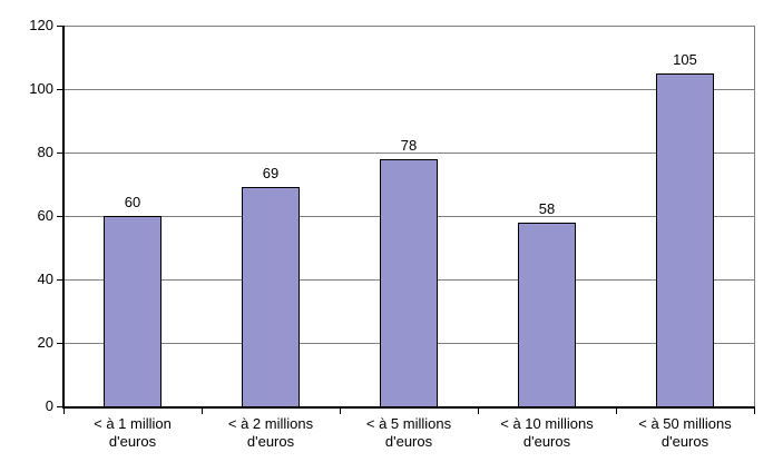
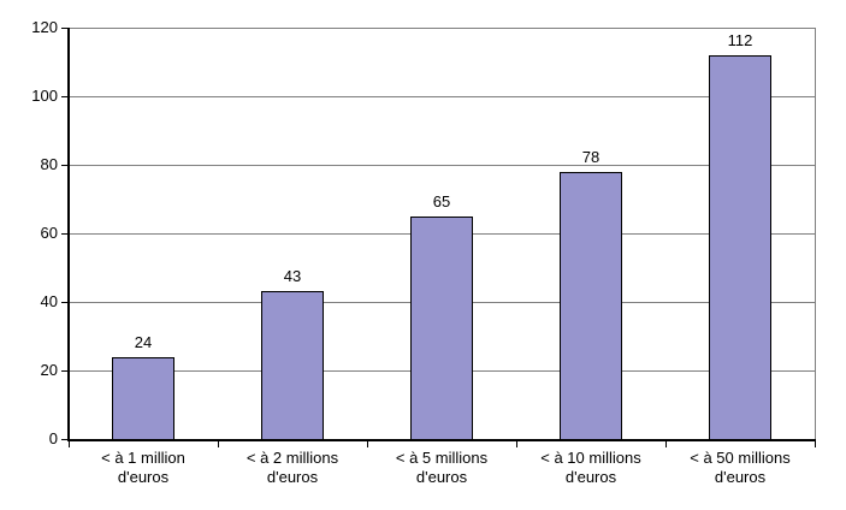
< à 1 million d'euros: 60 -> 24
< à 2 millions d'euros: 69 -> 43
< à 5 millions d'euros: 78 -> 65
< à 10 millions d'euros: 58 -> 78
< à 50 millions d'euros: 105 -> 112
